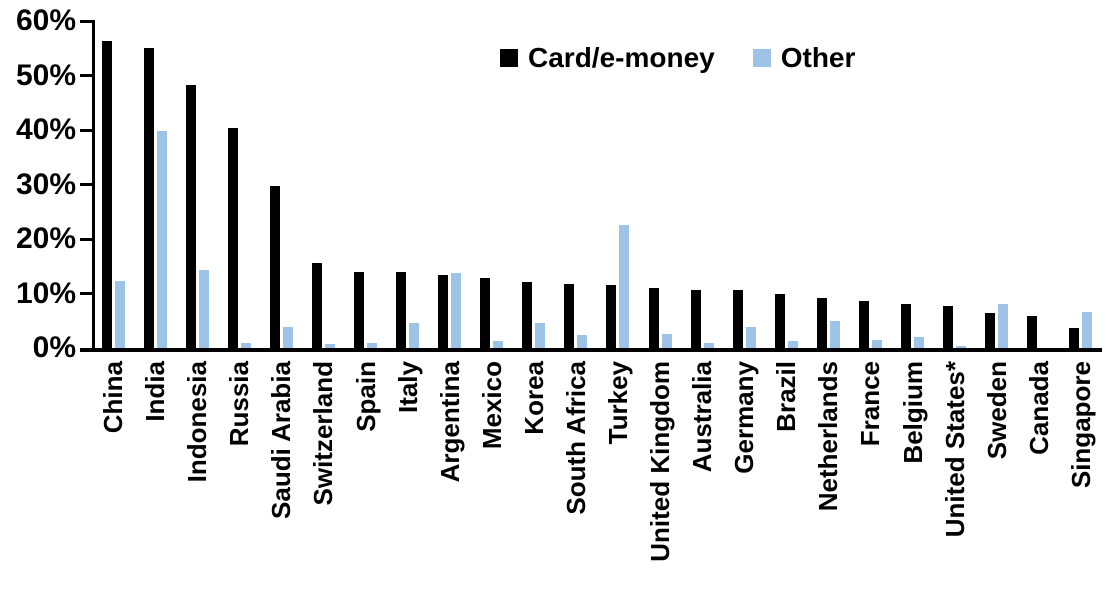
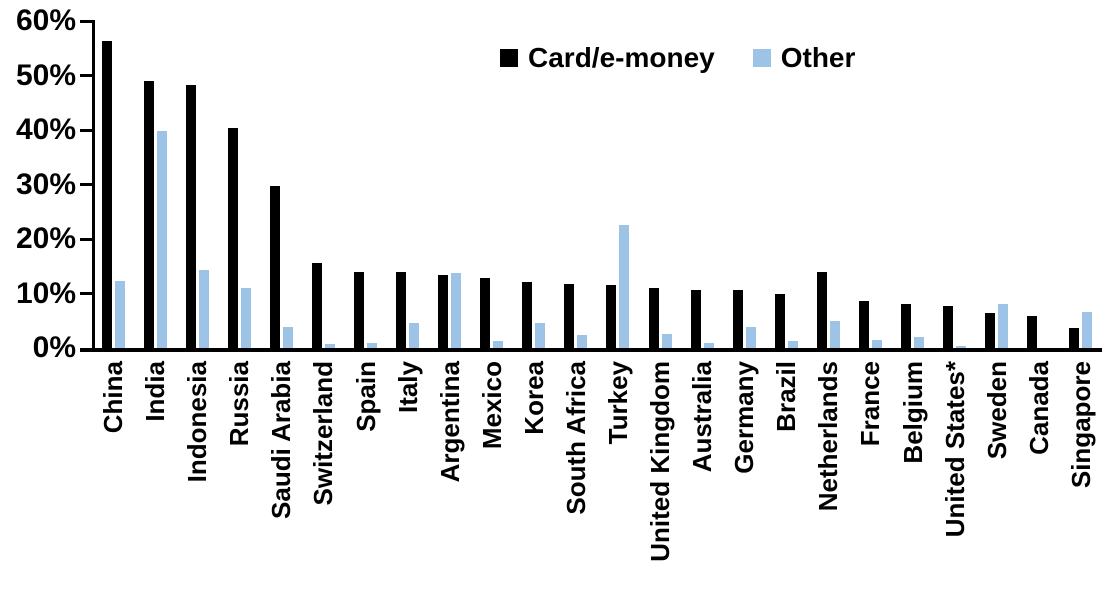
Card/e-money/India: 55% -> 49%
Other/Russia: 1% -> 11%
Card/e-money/Netherlands: 9% -> 14%
